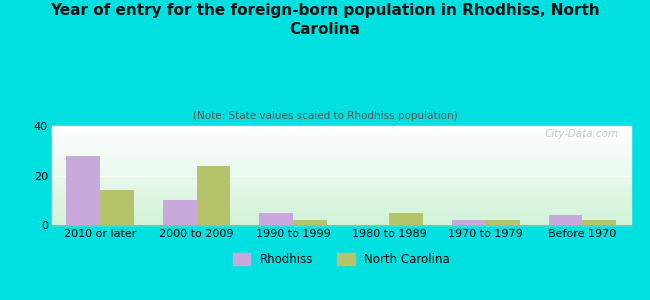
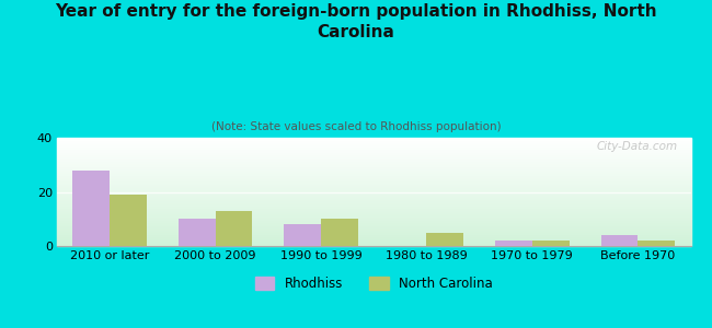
North Carolina/2010 or later: 14 -> 19
North Carolina/2000 to 2009: 24 -> 13
Rhodhiss/1990 to 1999: 5 -> 8
North Carolina/1990 to 1999: 2 -> 10
